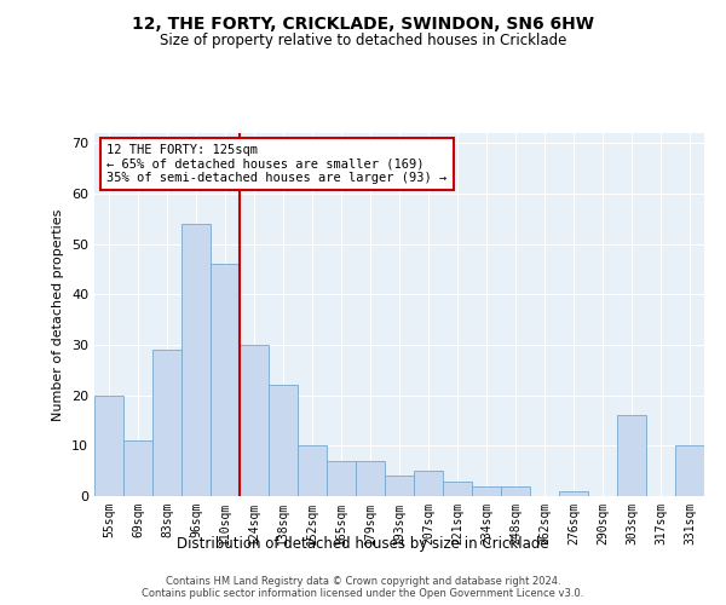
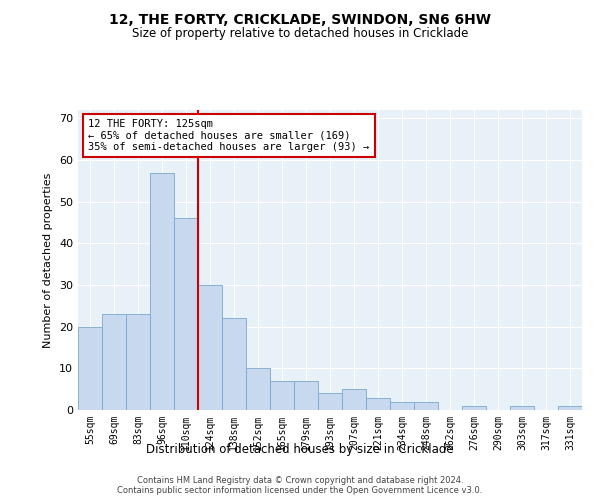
69sqm: 11 -> 23
83sqm: 29 -> 23
96sqm: 54 -> 57
303sqm: 16 -> 1
331sqm: 10 -> 1
